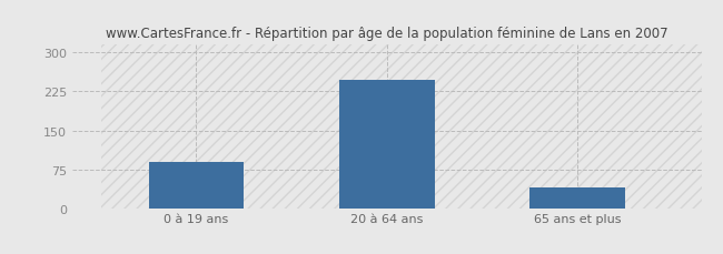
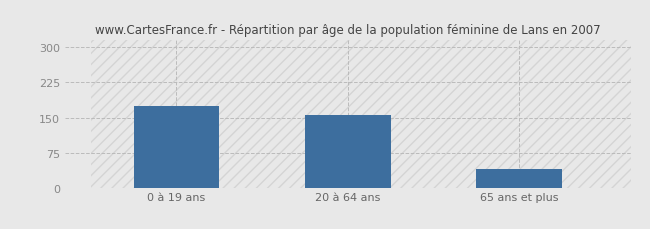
0 à 19 ans: 90 -> 175
20 à 64 ans: 248 -> 155
